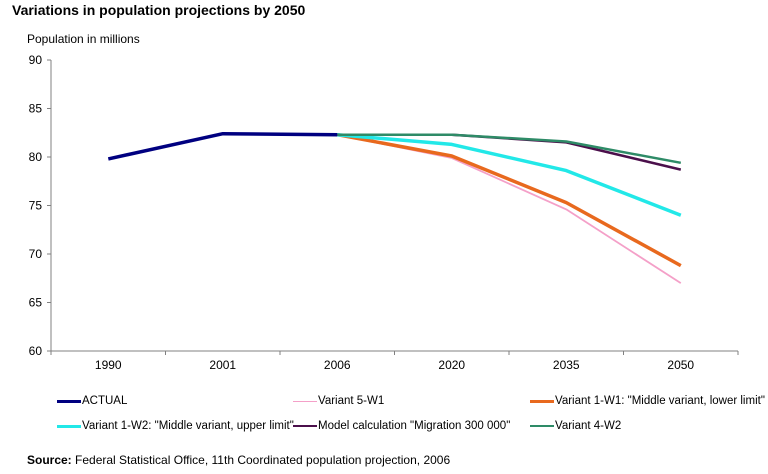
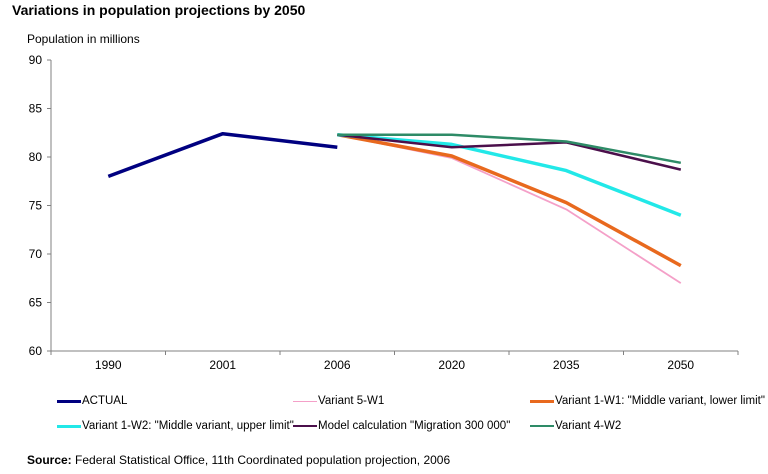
ACTUAL/1990: 80 -> 78
ACTUAL/2006: 82 -> 81
Model calculation "Migration 300 000"/2020: 82 -> 81
